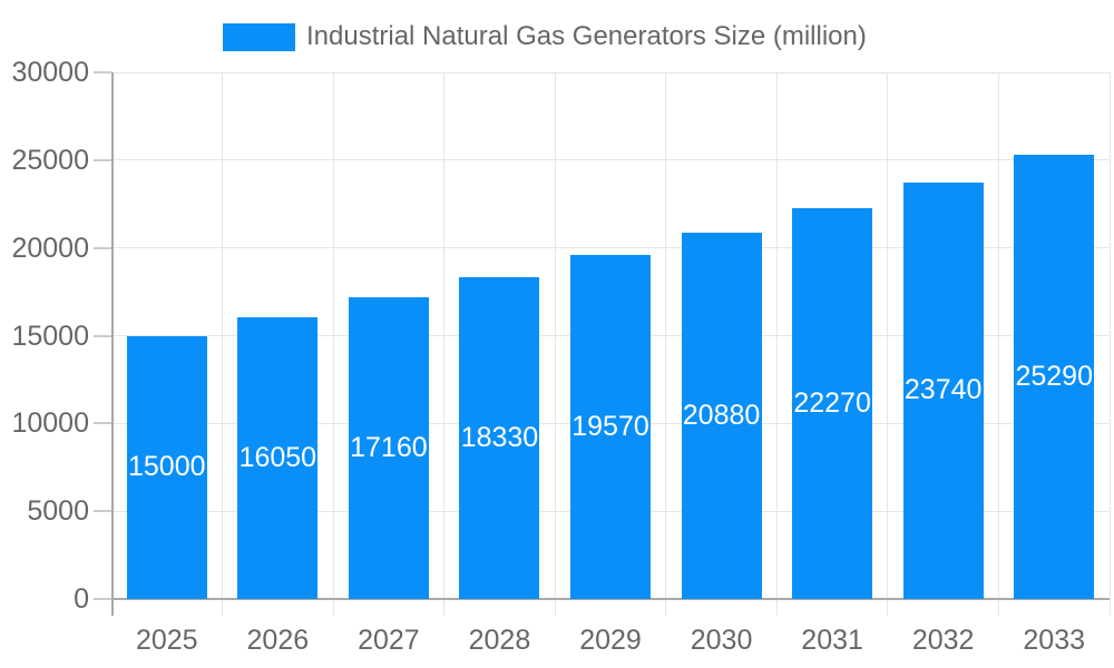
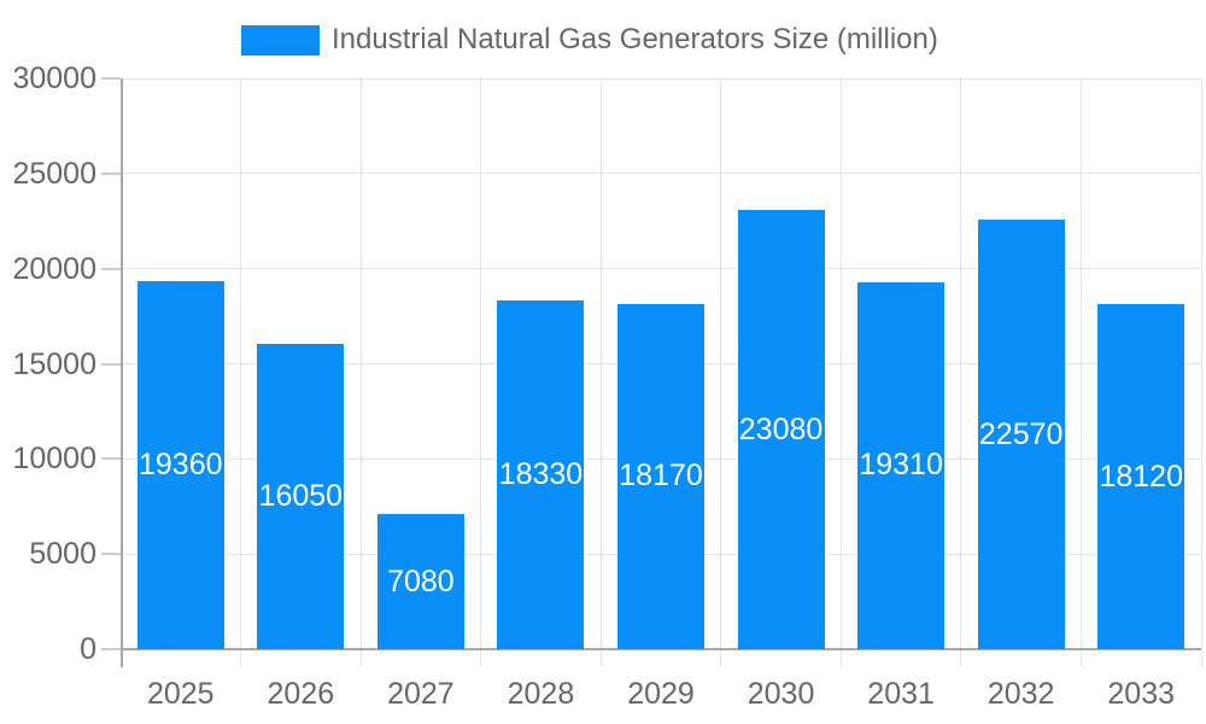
2025: 15000 -> 19360
2027: 17160 -> 7080
2029: 19570 -> 18170
2030: 20880 -> 23080
2031: 22270 -> 19310
2032: 23740 -> 22570
2033: 25290 -> 18120
